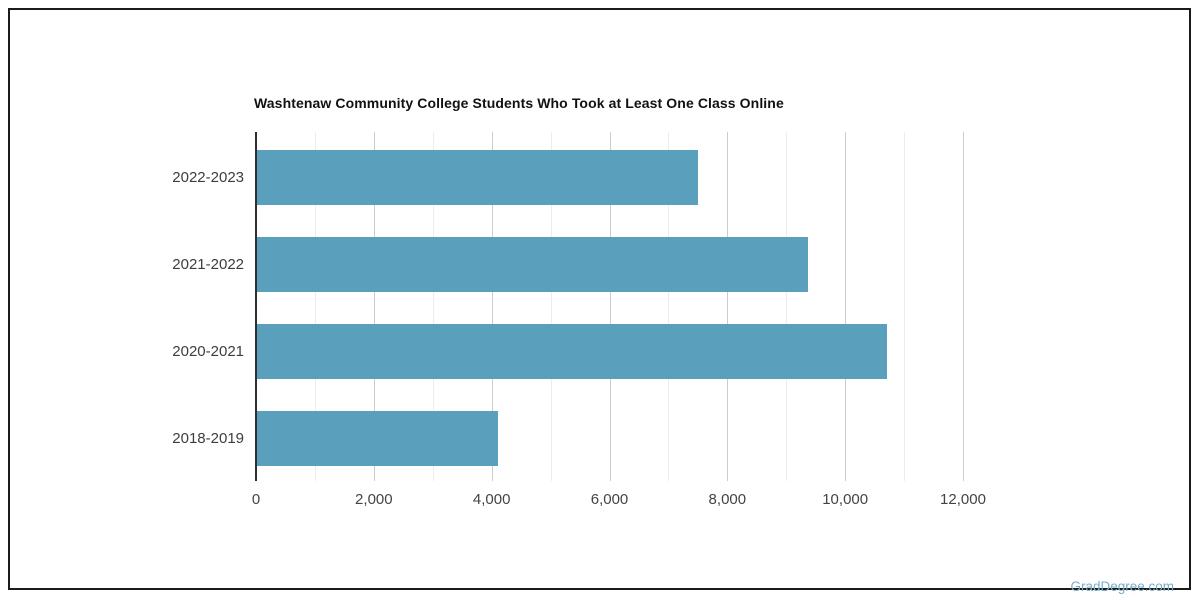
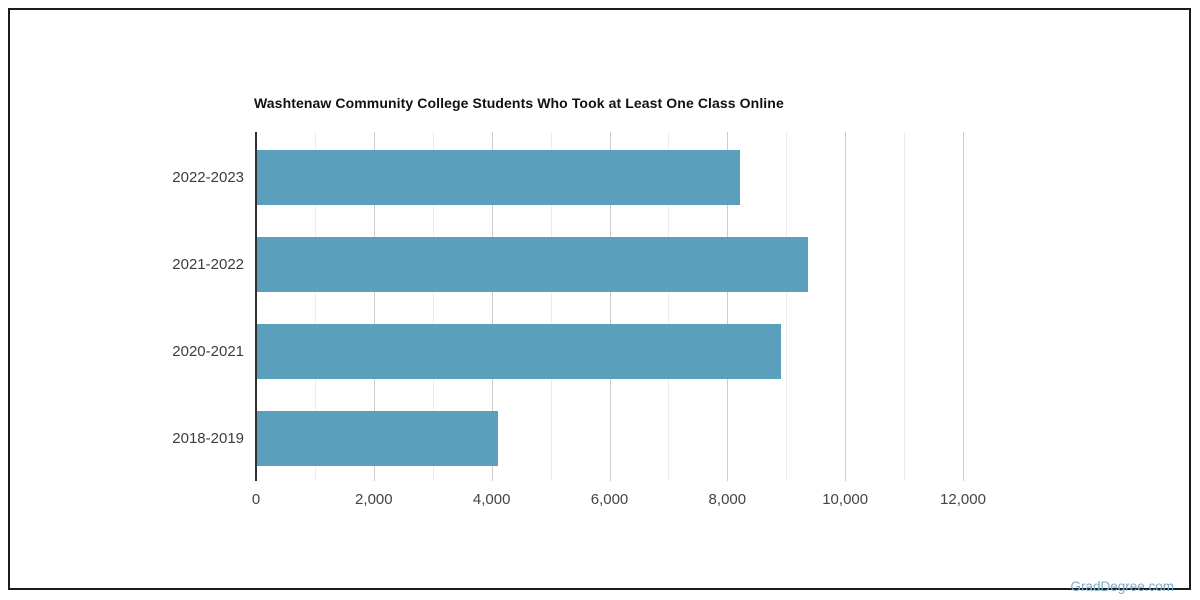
2022-2023: 7500 -> 8200
2020-2021: 10700 -> 8900
